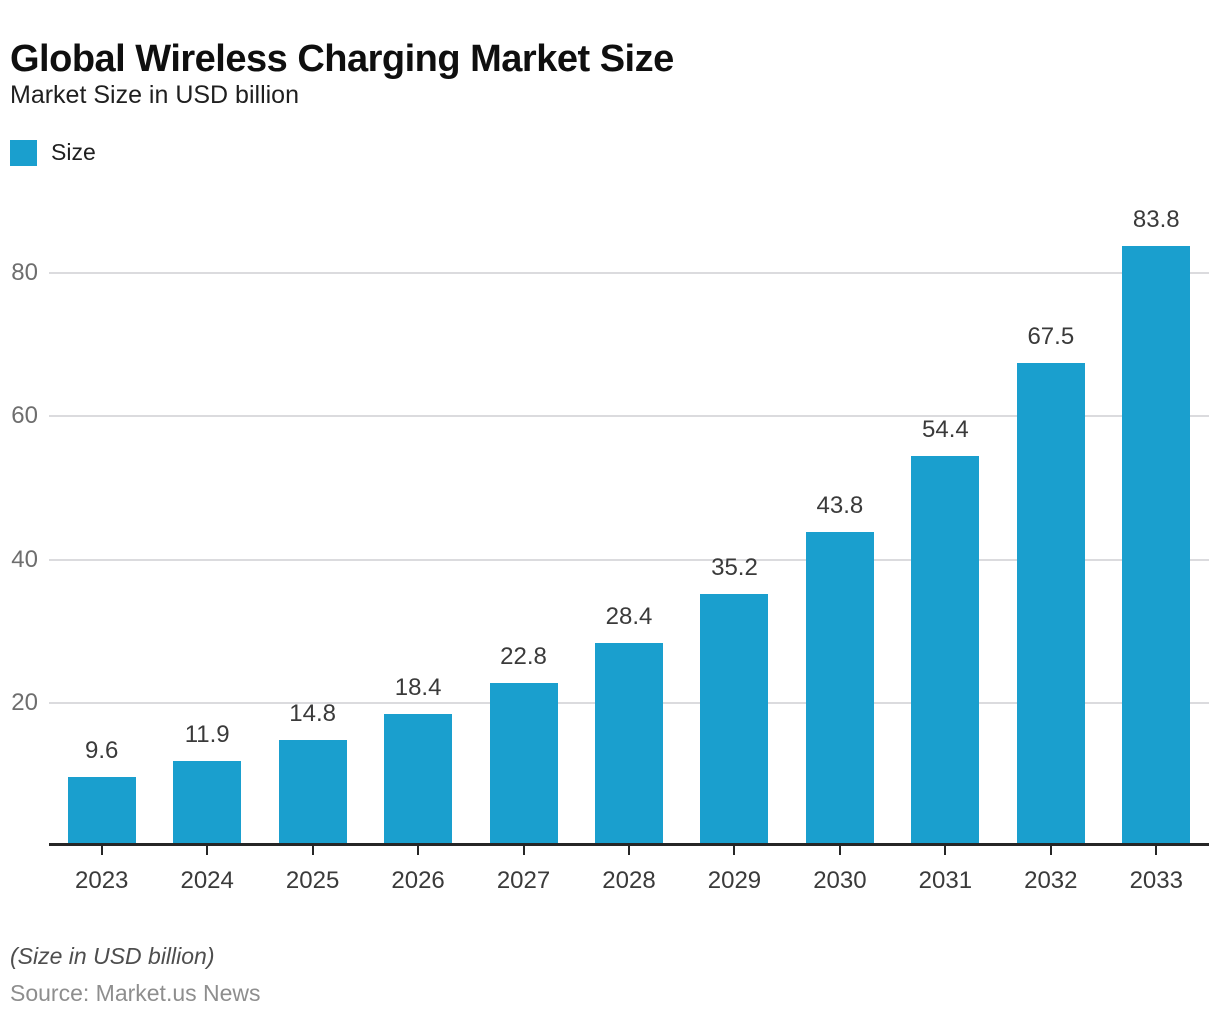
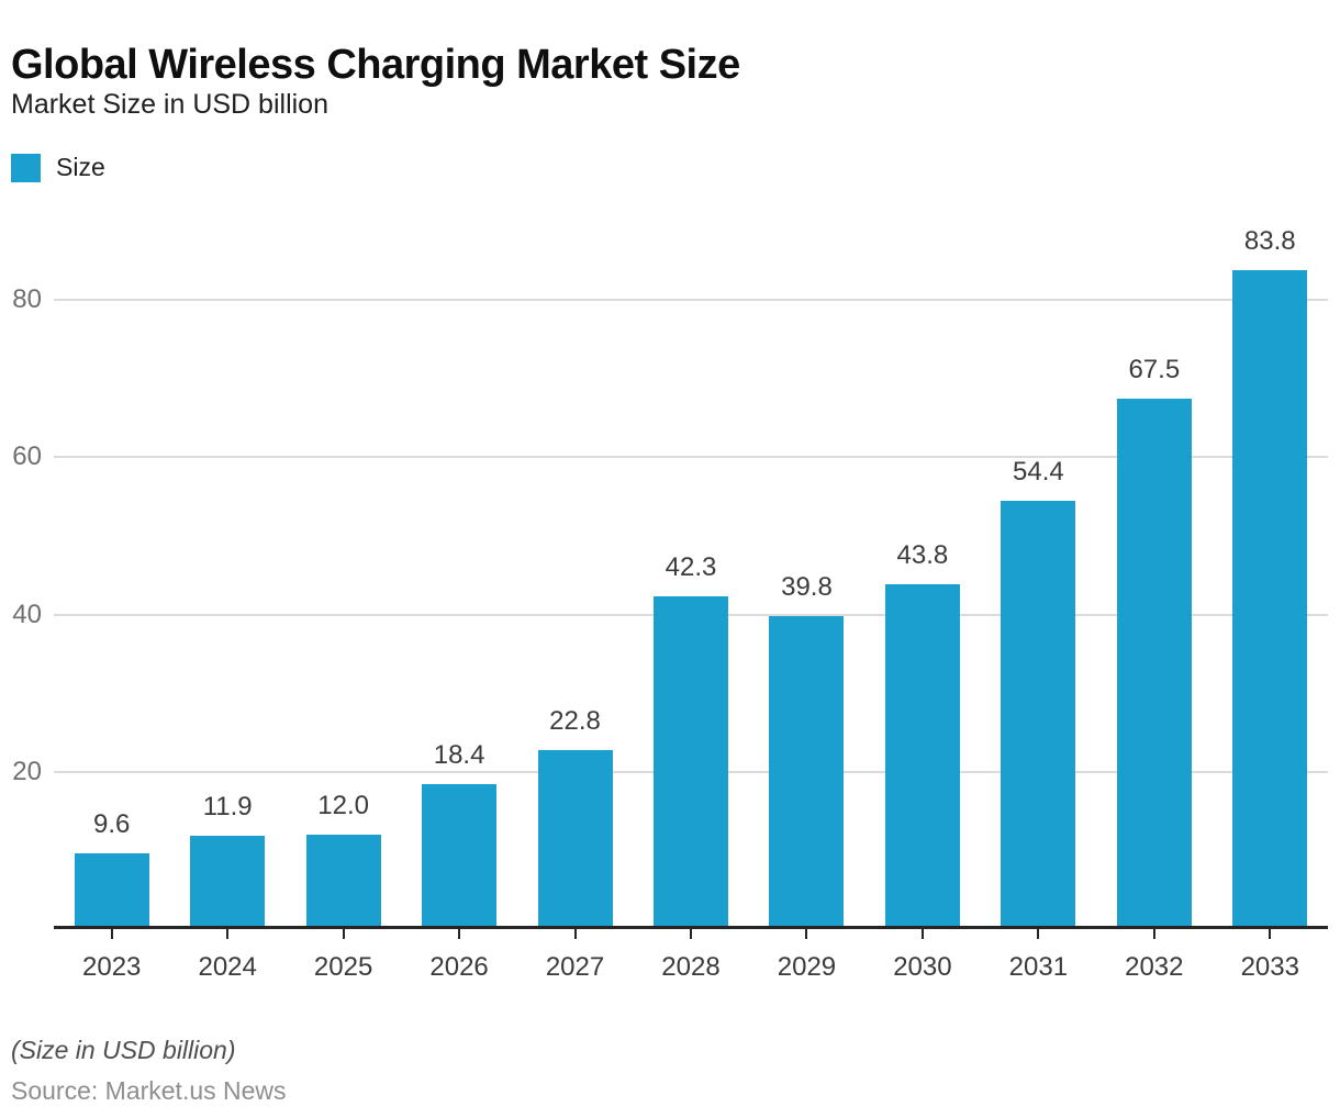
2025: 14.8 -> 12.0
2028: 28.4 -> 42.3
2029: 35.2 -> 39.8
